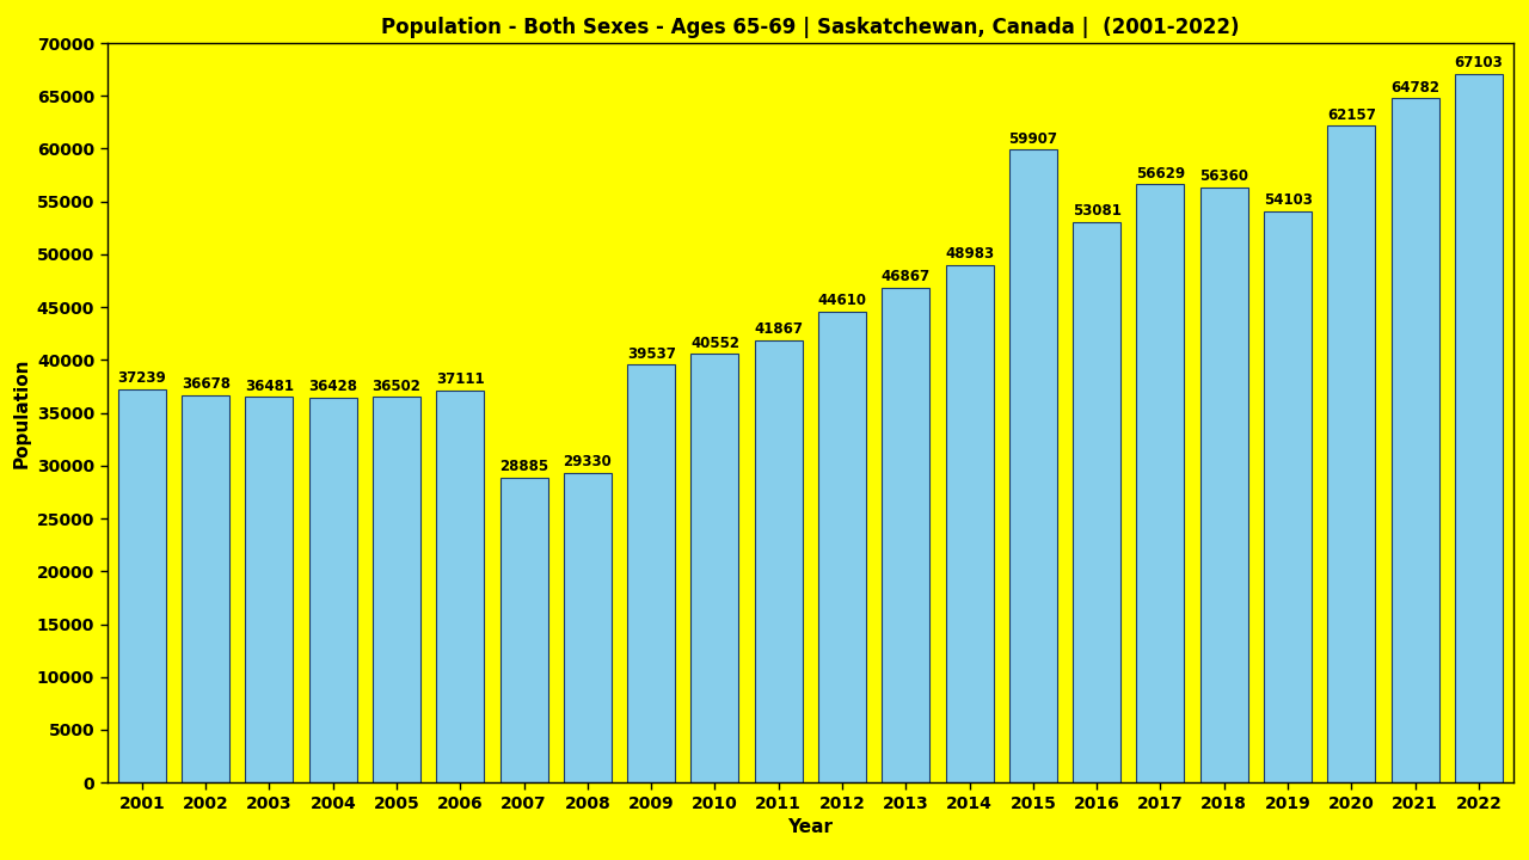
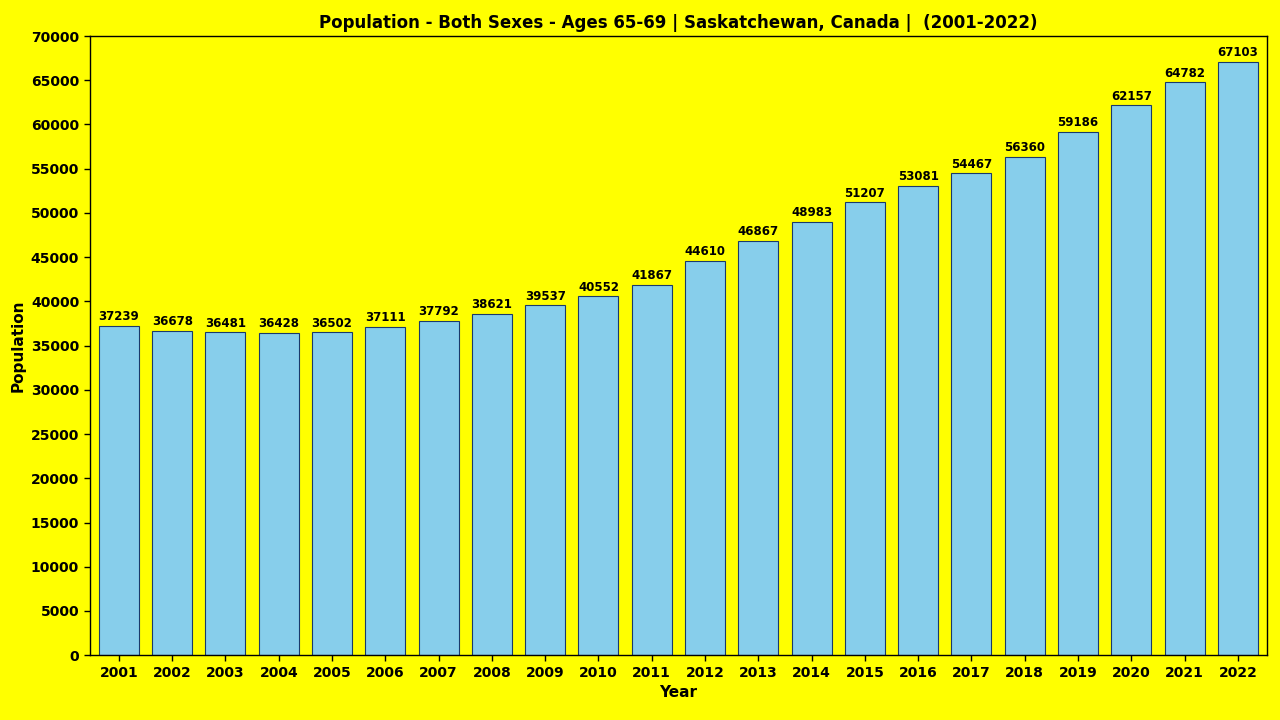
2007: 28885 -> 37792
2008: 29330 -> 38621
2015: 59907 -> 51207
2017: 56629 -> 54467
2019: 54103 -> 59186
